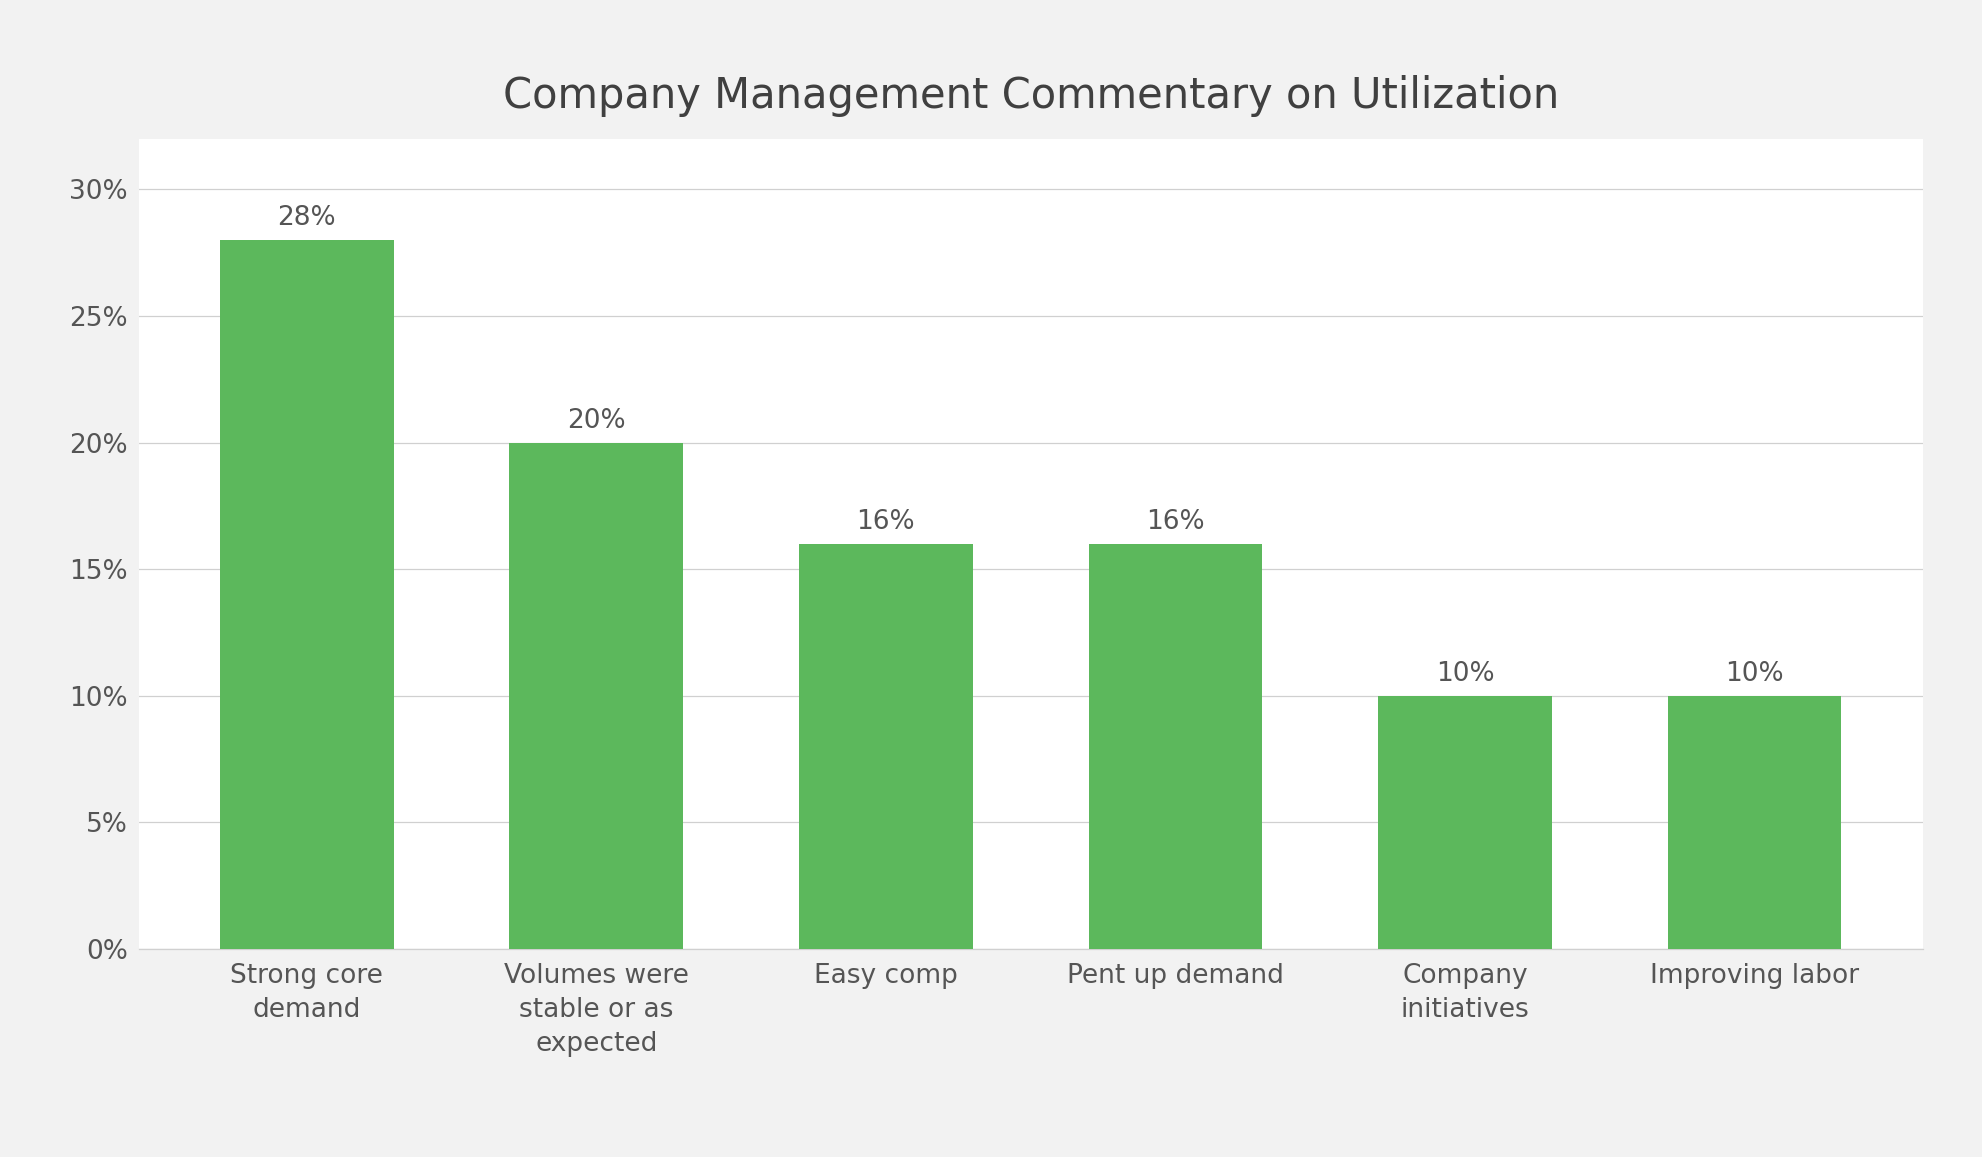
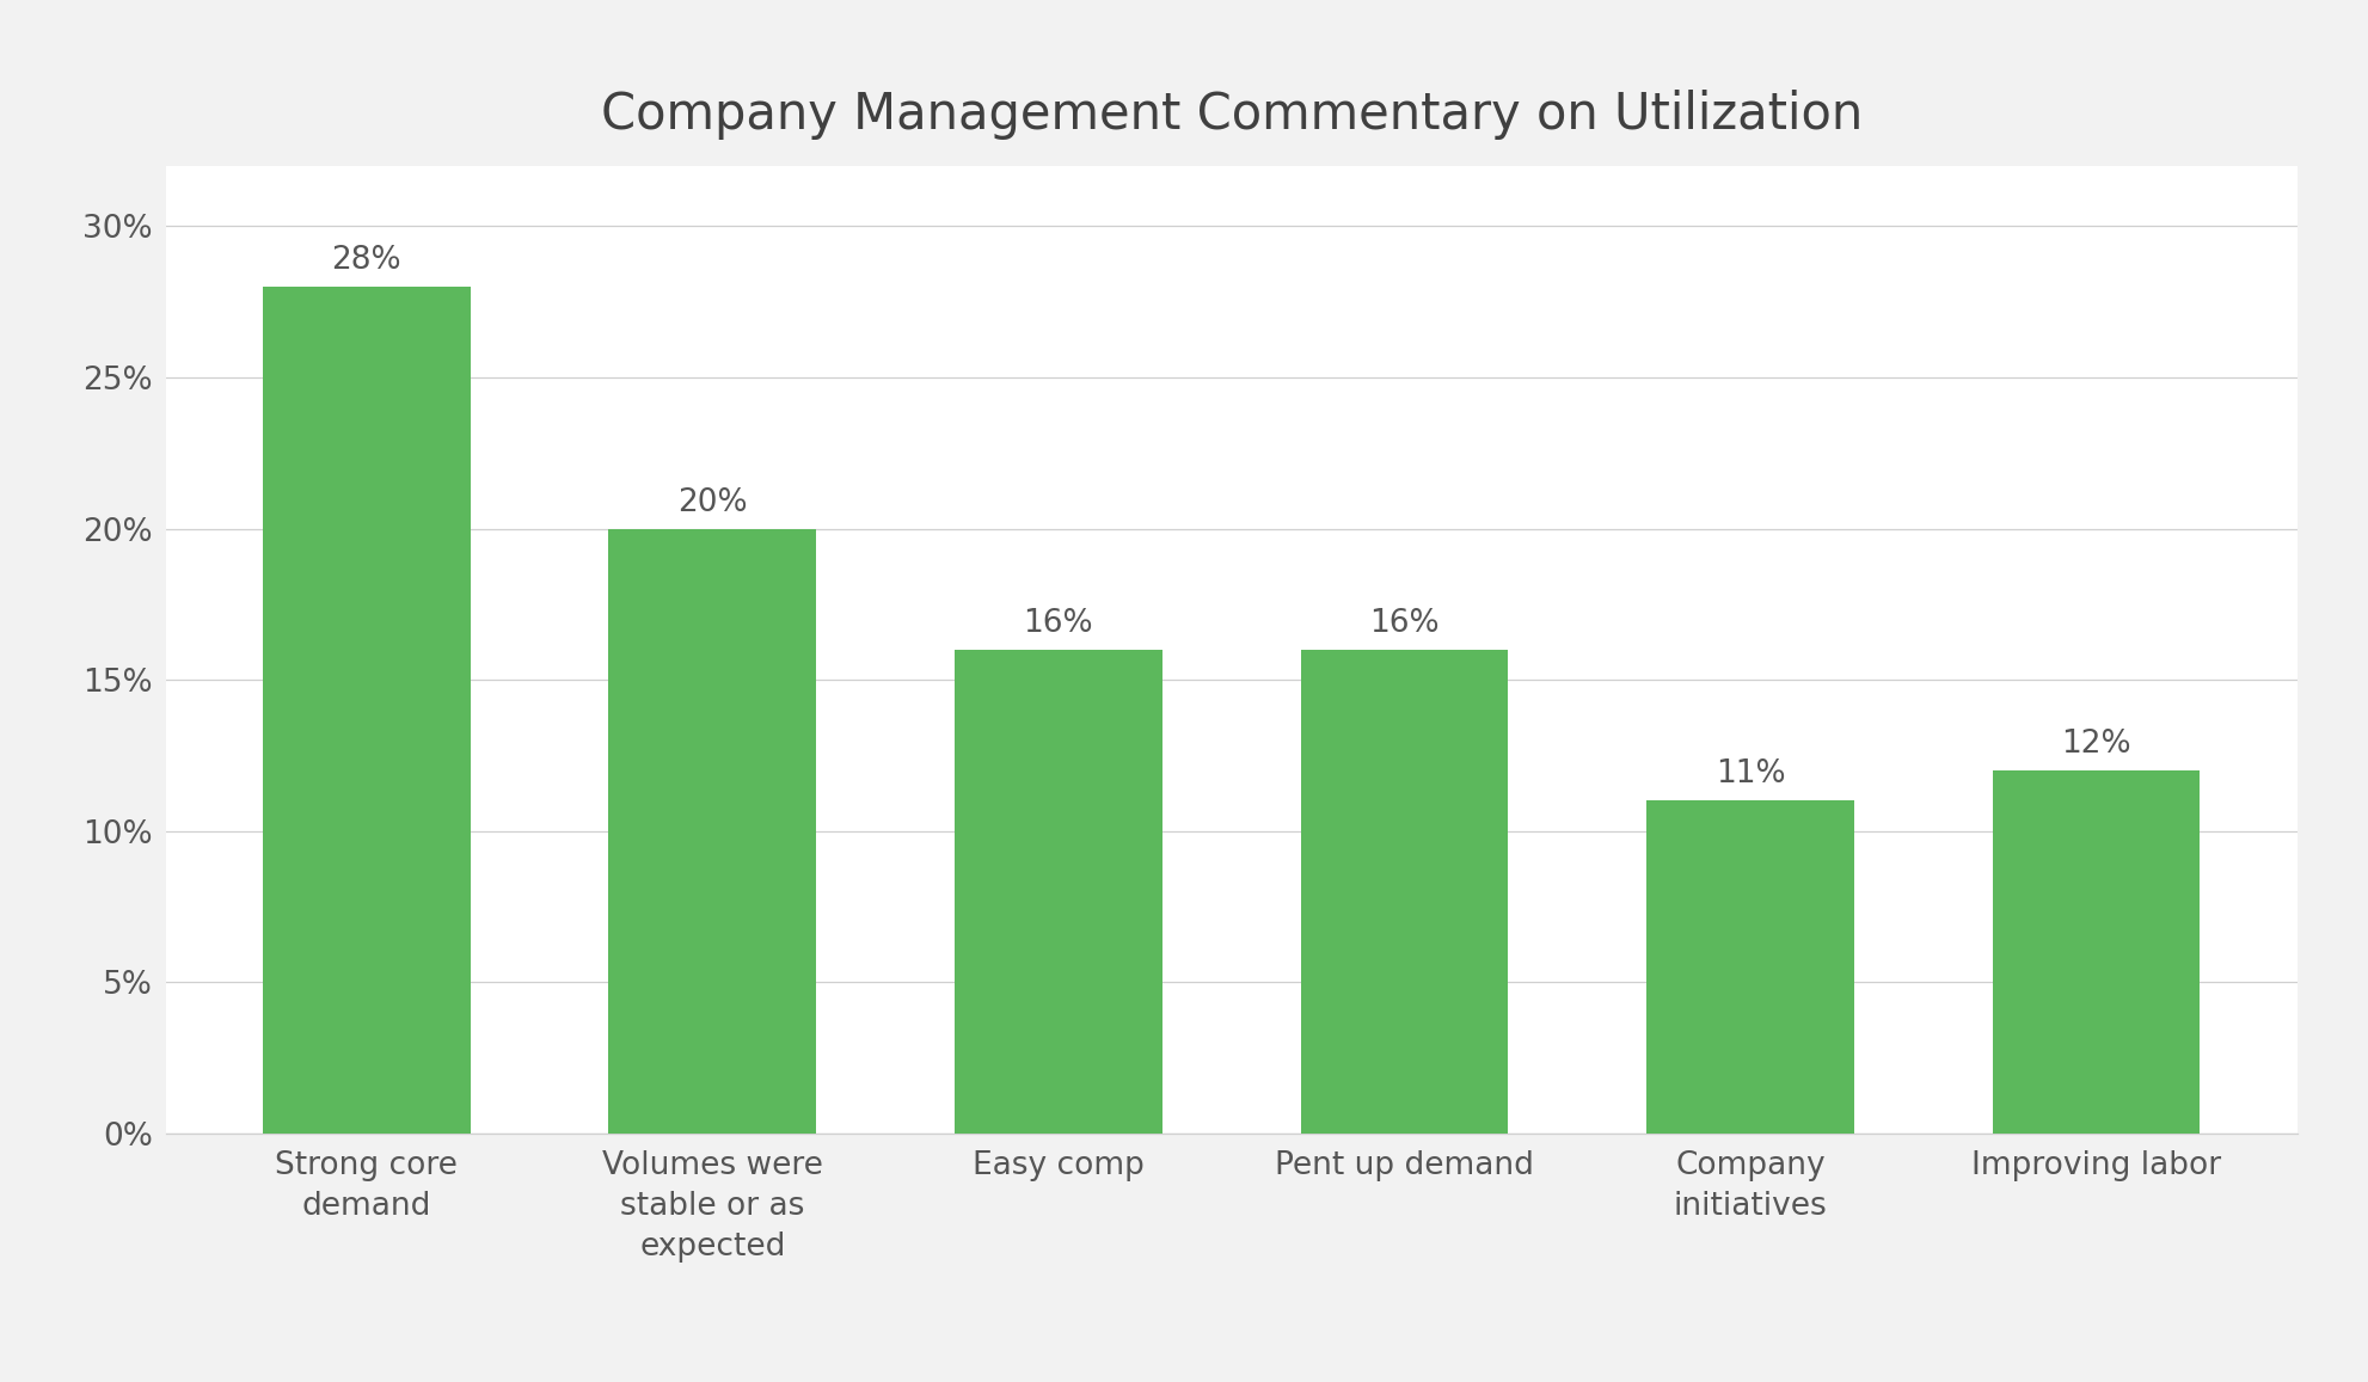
Company initiatives: 10% -> 11%
Improving labor: 10% -> 12%
